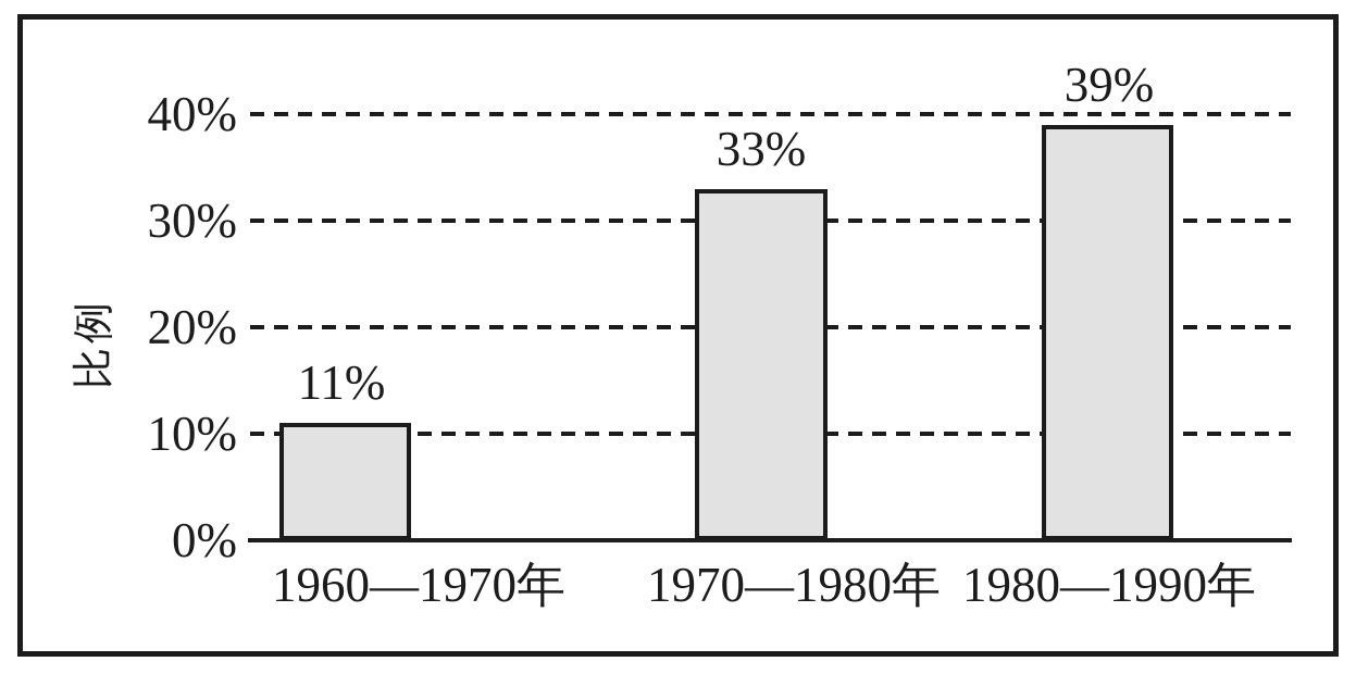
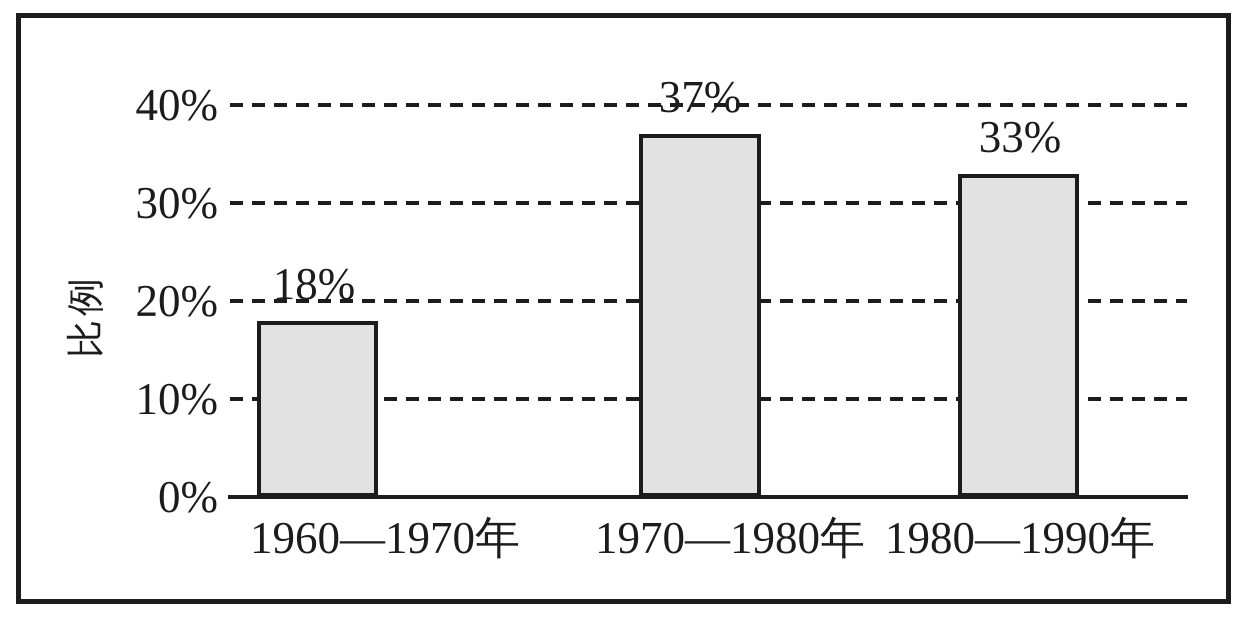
1960—1970年: 11% -> 18%
1970—1980年: 33% -> 37%
1980—1990年: 39% -> 33%
